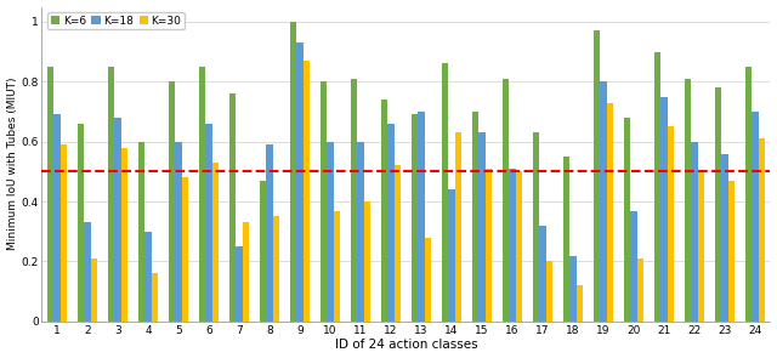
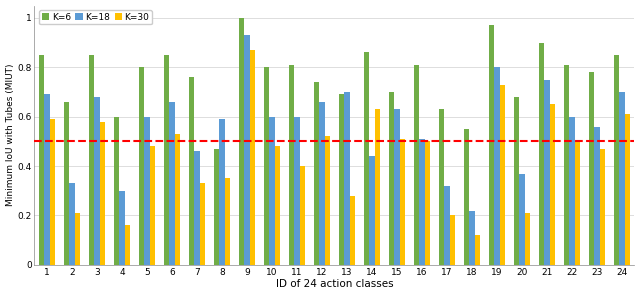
K=18/7: 0.25 -> 0.46
K=30/10: 0.37 -> 0.48
